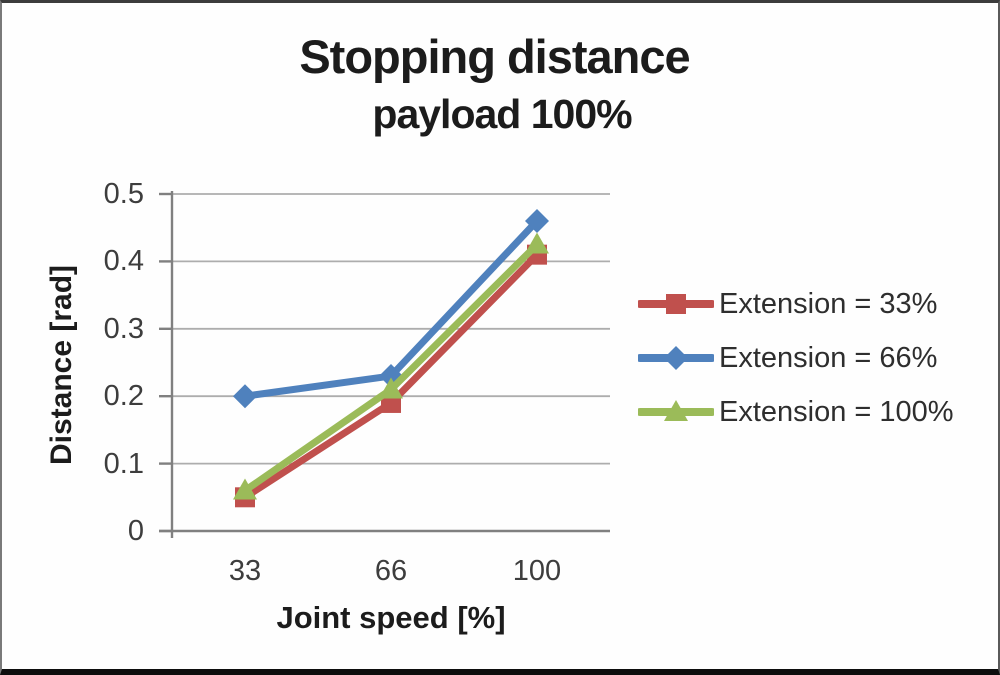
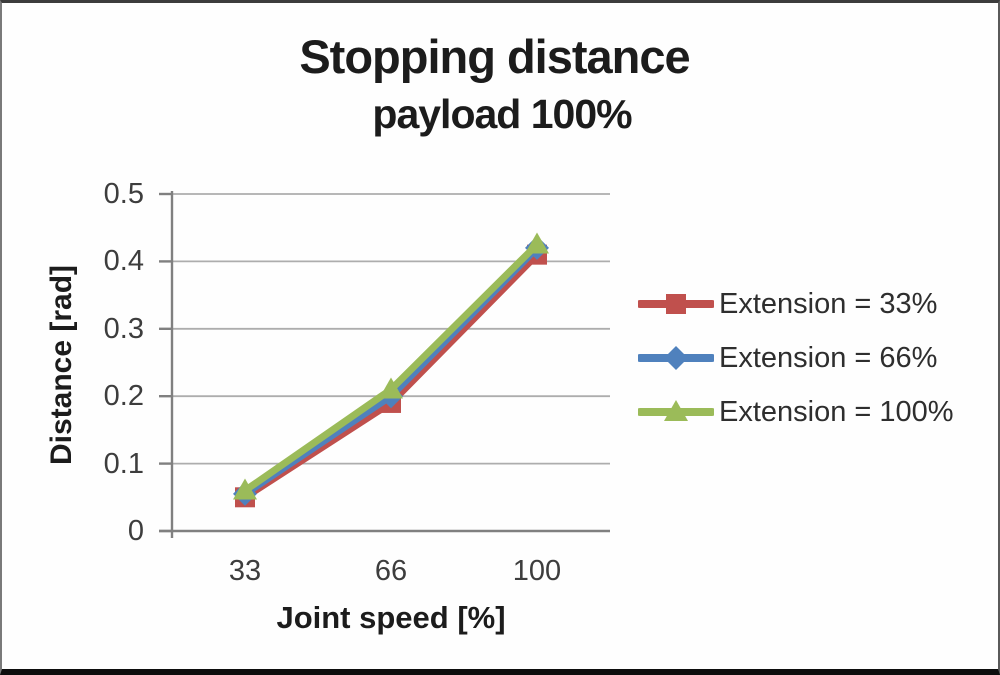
Extension = 66%/33: 0.20 -> 0.06
Extension = 66%/66: 0.23 -> 0.20
Extension = 66%/100: 0.46 -> 0.42
